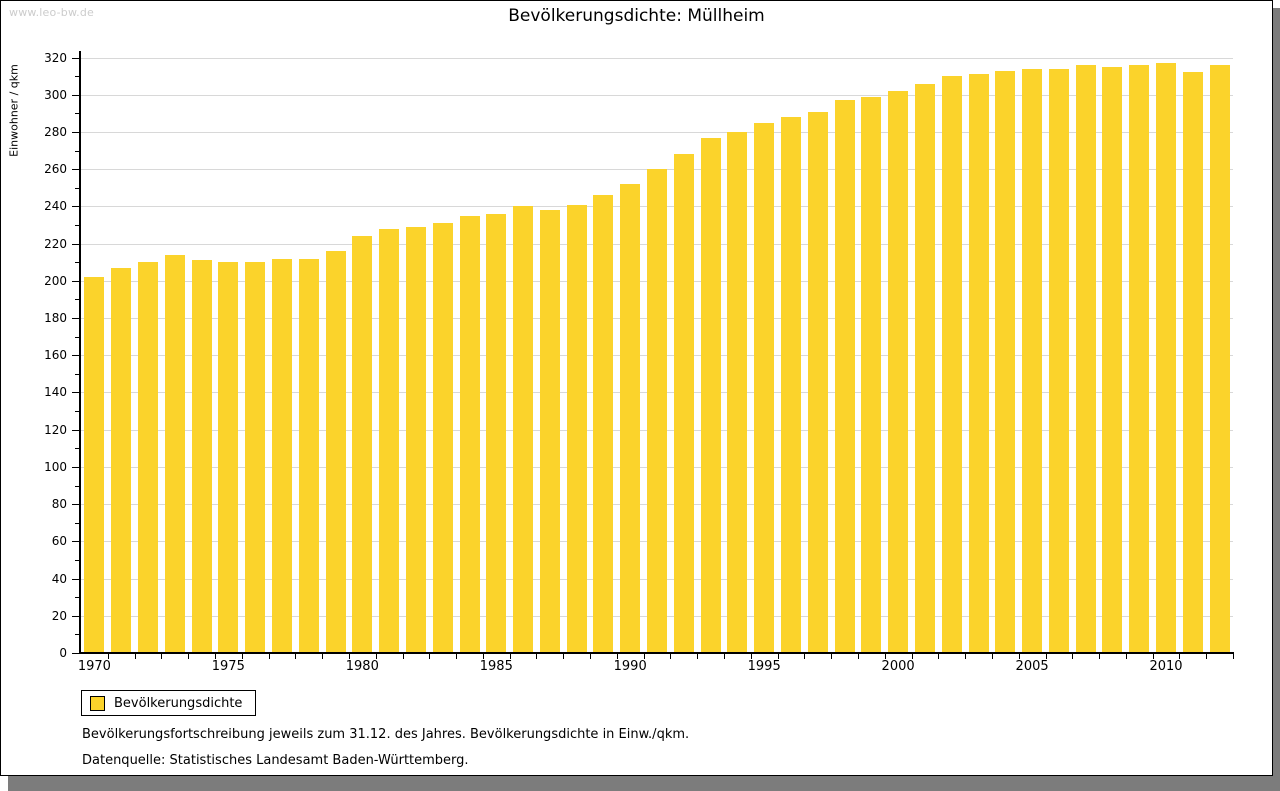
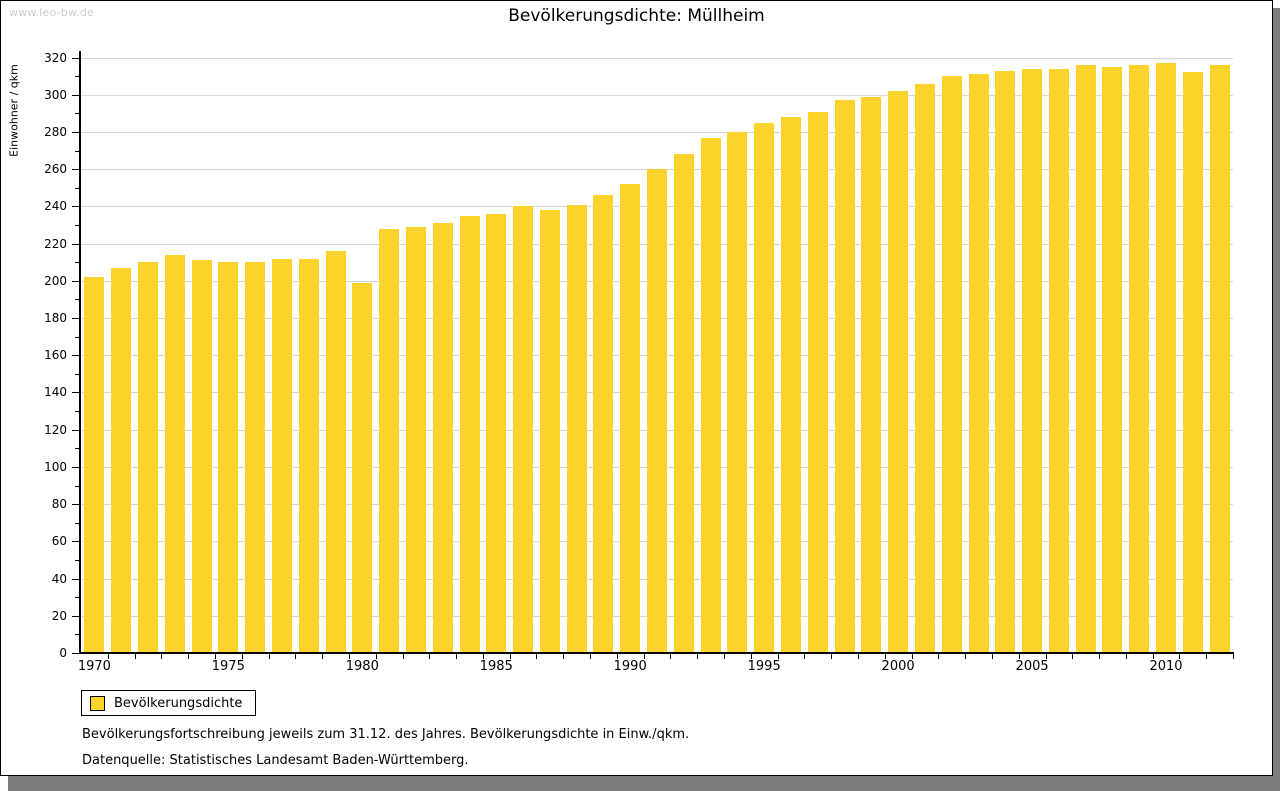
1980: 224 -> 199
